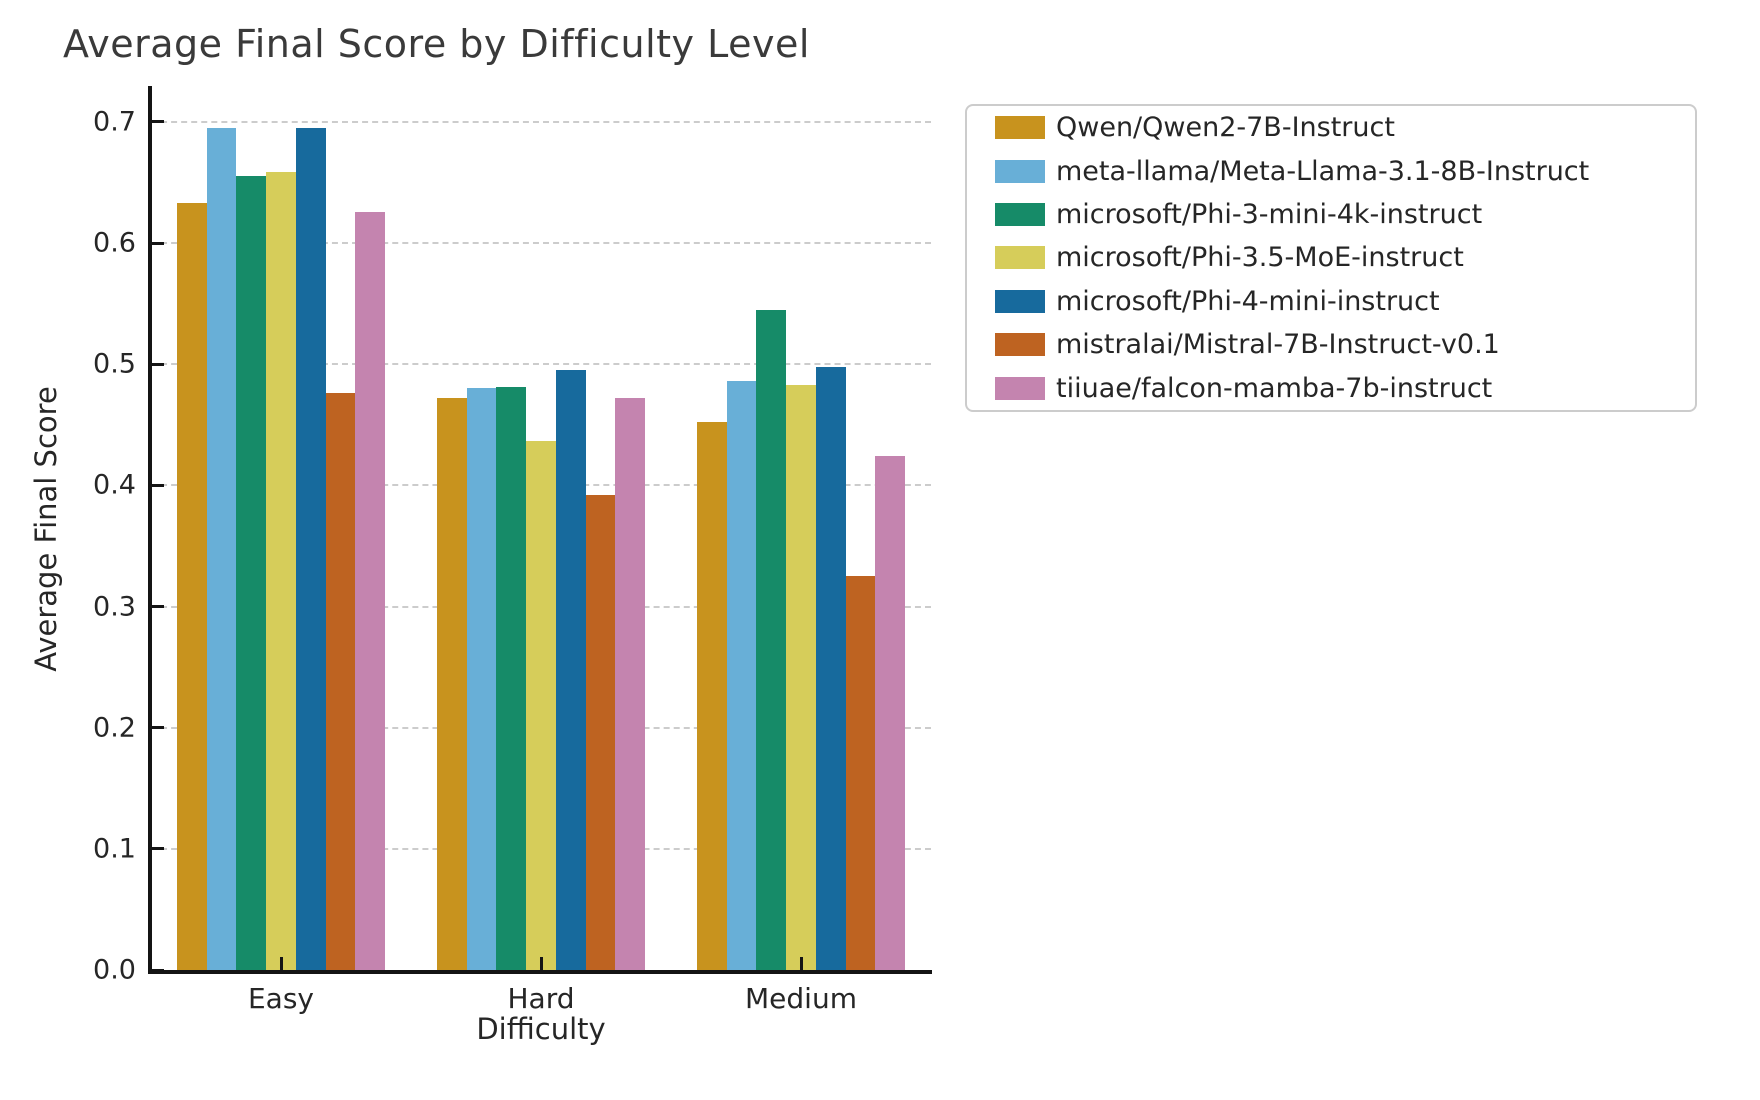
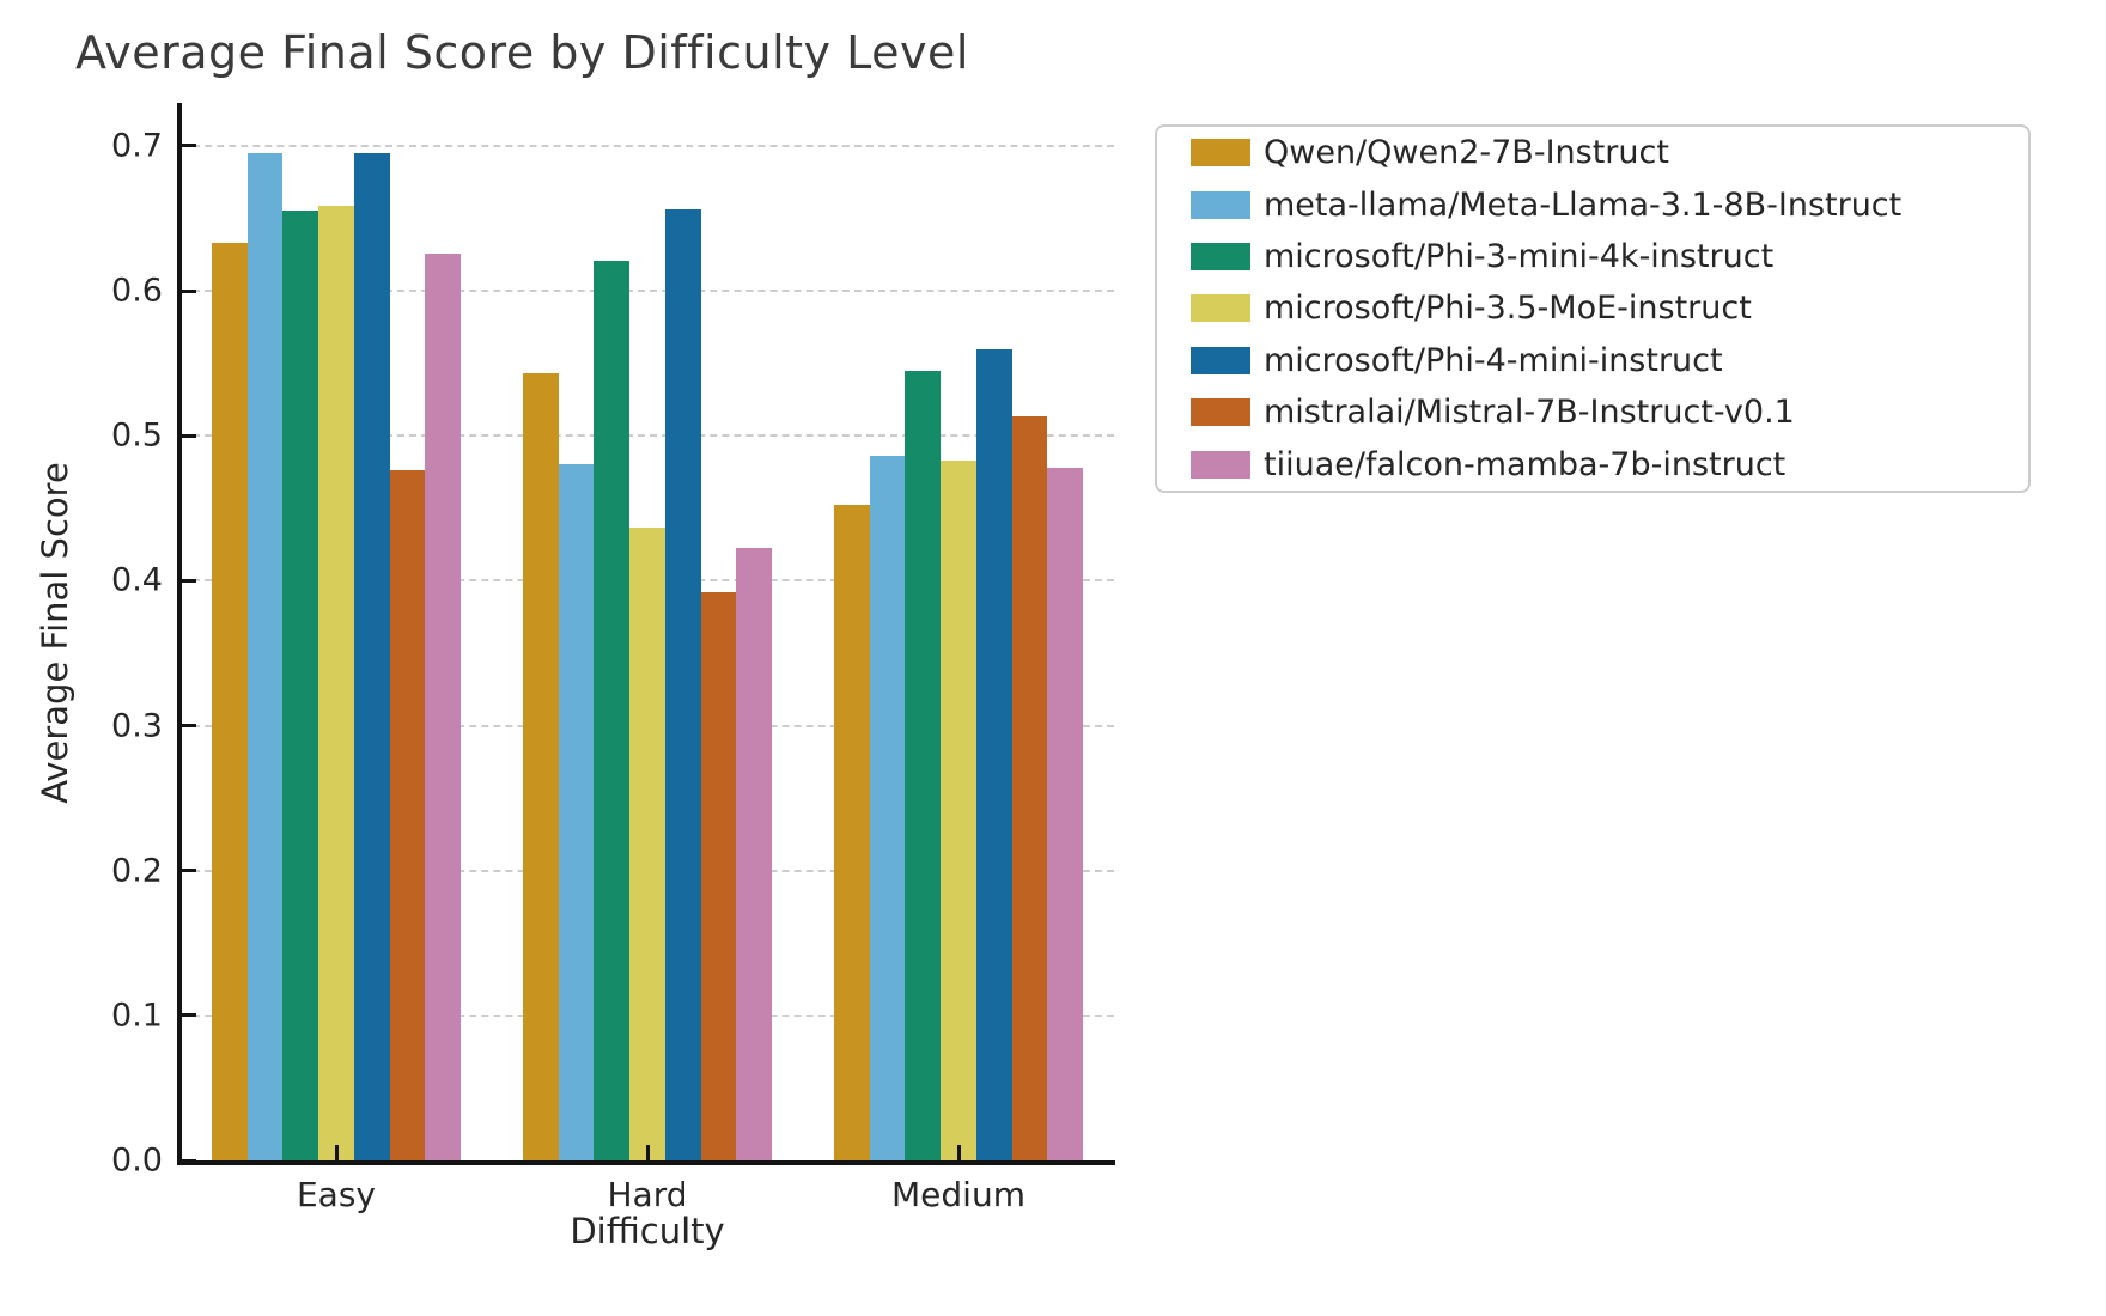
Qwen/Qwen2-7B-Instruct/Hard: 0.472 -> 0.543
microsoft/Phi-3-mini-4k-instruct/Hard: 0.481 -> 0.621
microsoft/Phi-4-mini-instruct/Hard: 0.495 -> 0.656
tiiuae/falcon-mamba-7b-instruct/Hard: 0.472 -> 0.423
microsoft/Phi-4-mini-instruct/Medium: 0.498 -> 0.560
mistralai/Mistral-7B-Instruct-v0.1/Medium: 0.325 -> 0.513
tiiuae/falcon-mamba-7b-instruct/Medium: 0.424 -> 0.478
